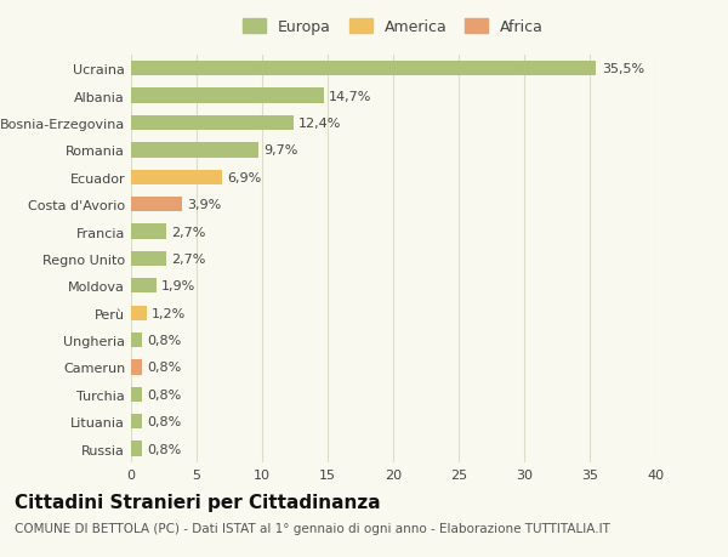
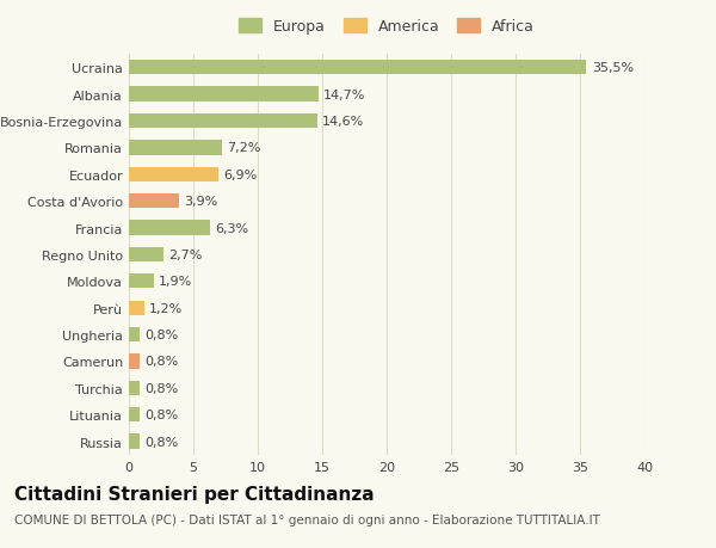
Bosnia-Erzegovina: 12,4% -> 14,6%
Romania: 9,7% -> 7,2%
Francia: 2,7% -> 6,3%
